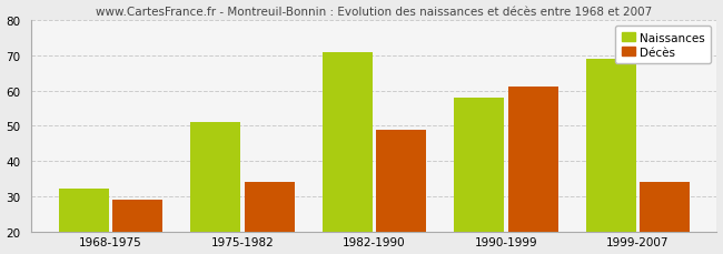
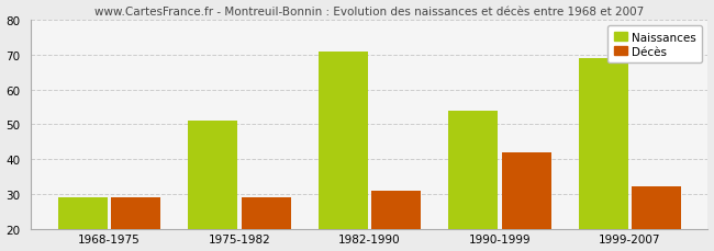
Naissances/1968-1975: 32 -> 29
Décès/1975-1982: 34 -> 29
Décès/1982-1990: 49 -> 31
Naissances/1990-1999: 58 -> 54
Décès/1990-1999: 61 -> 42
Décès/1999-2007: 34 -> 32
